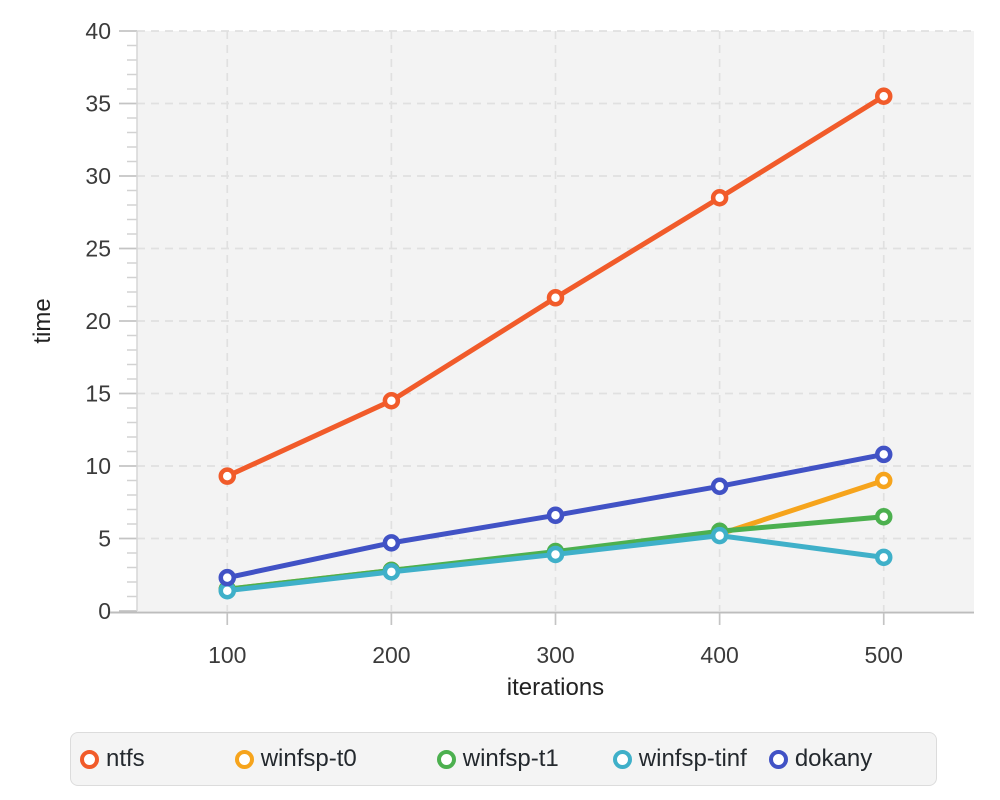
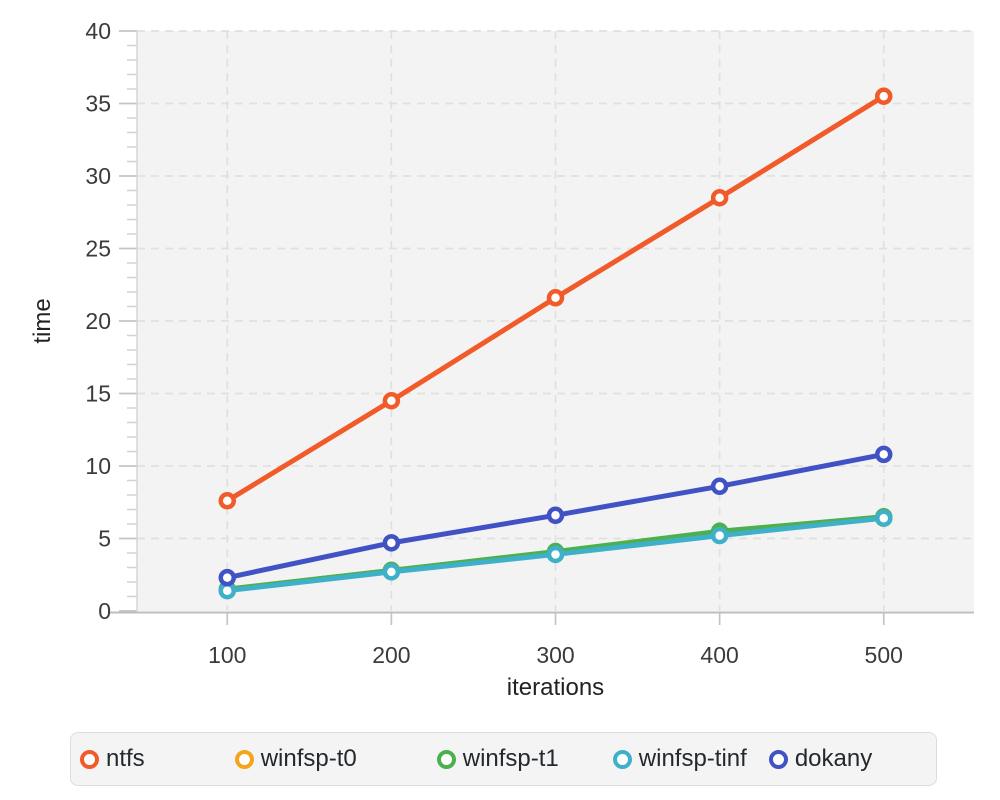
ntfs/100: 9.3 -> 7.6
winfsp-t0/500: 9.0 -> 6.4
winfsp-tinf/500: 3.7 -> 6.4
